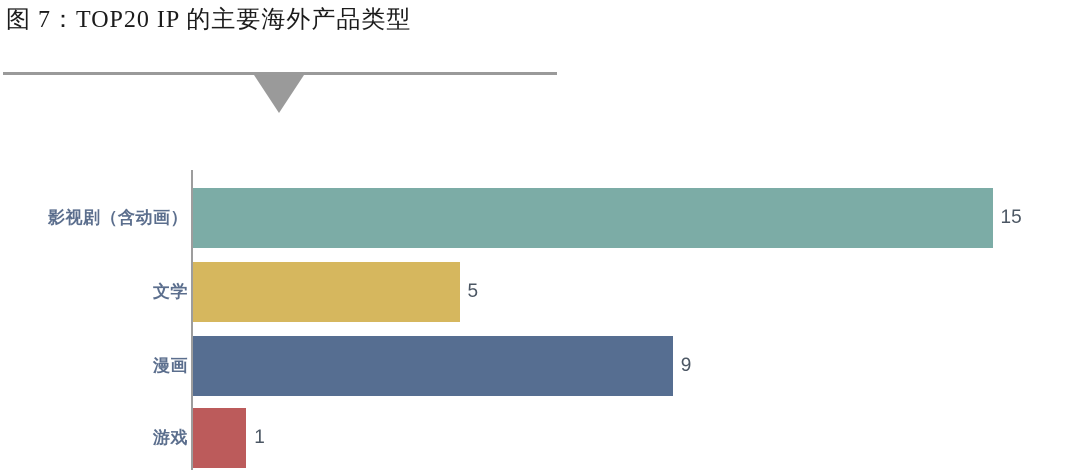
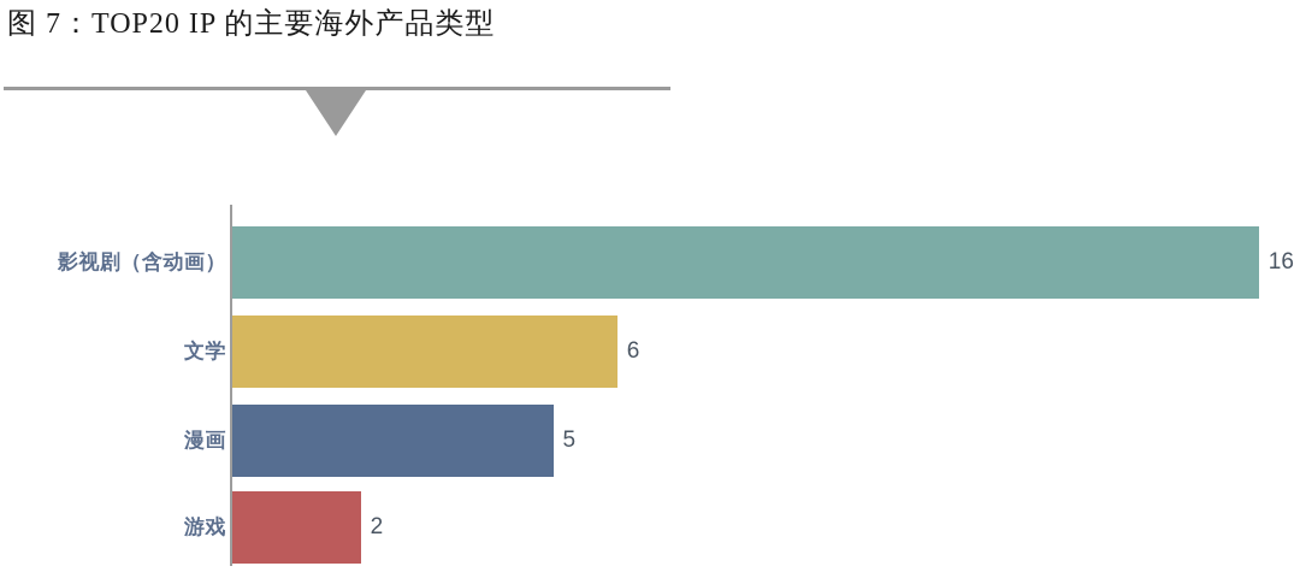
影视剧（含动画）: 15 -> 16
文学: 5 -> 6
漫画: 9 -> 5
游戏: 1 -> 2
